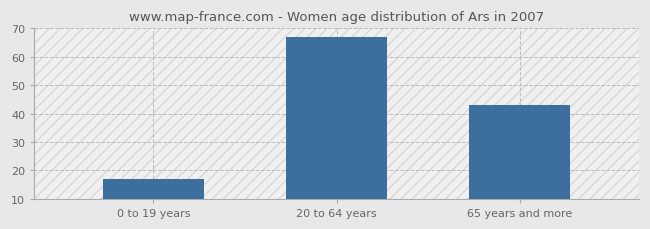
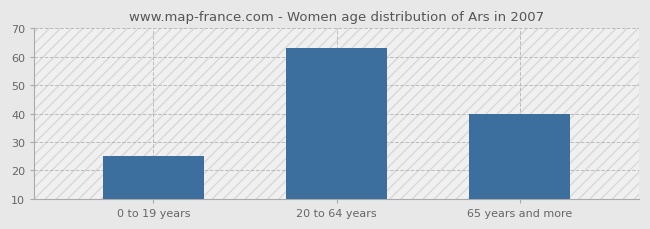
0 to 19 years: 17 -> 25
20 to 64 years: 67 -> 63
65 years and more: 43 -> 40
